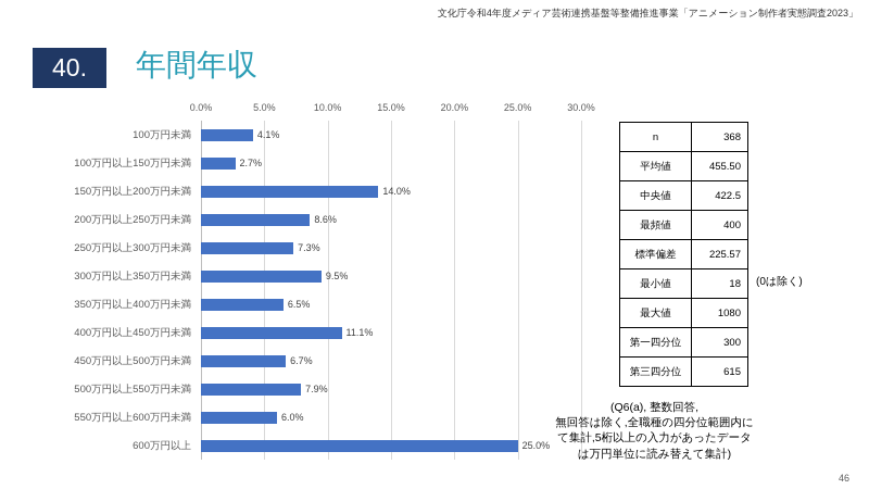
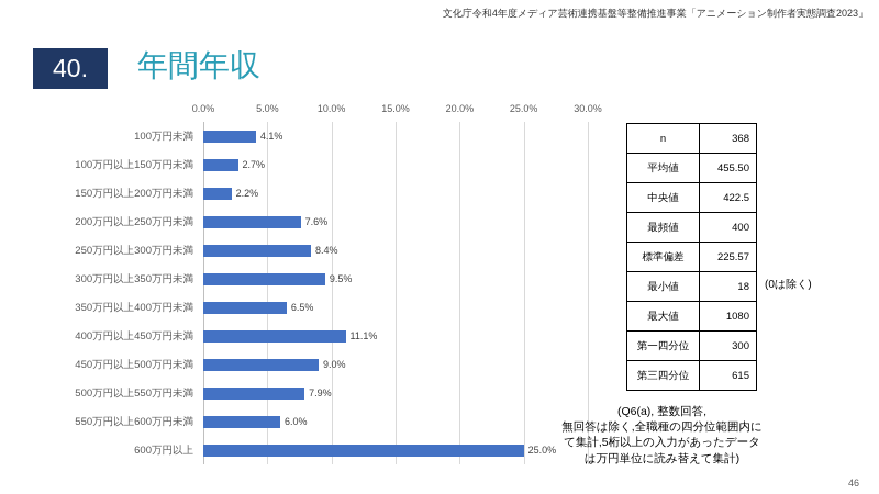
150万円以上200万円未満: 14.0% -> 2.2%
200万円以上250万円未満: 8.6% -> 7.6%
250万円以上300万円未満: 7.3% -> 8.4%
450万円以上500万円未満: 6.7% -> 9.0%
